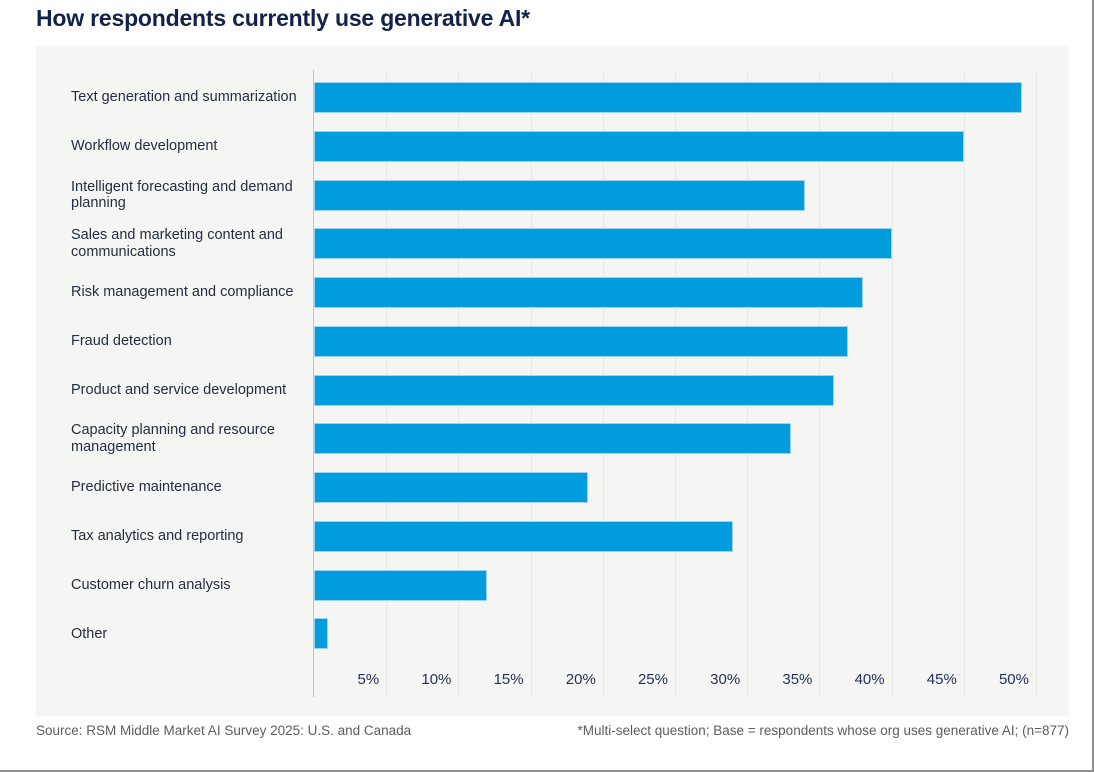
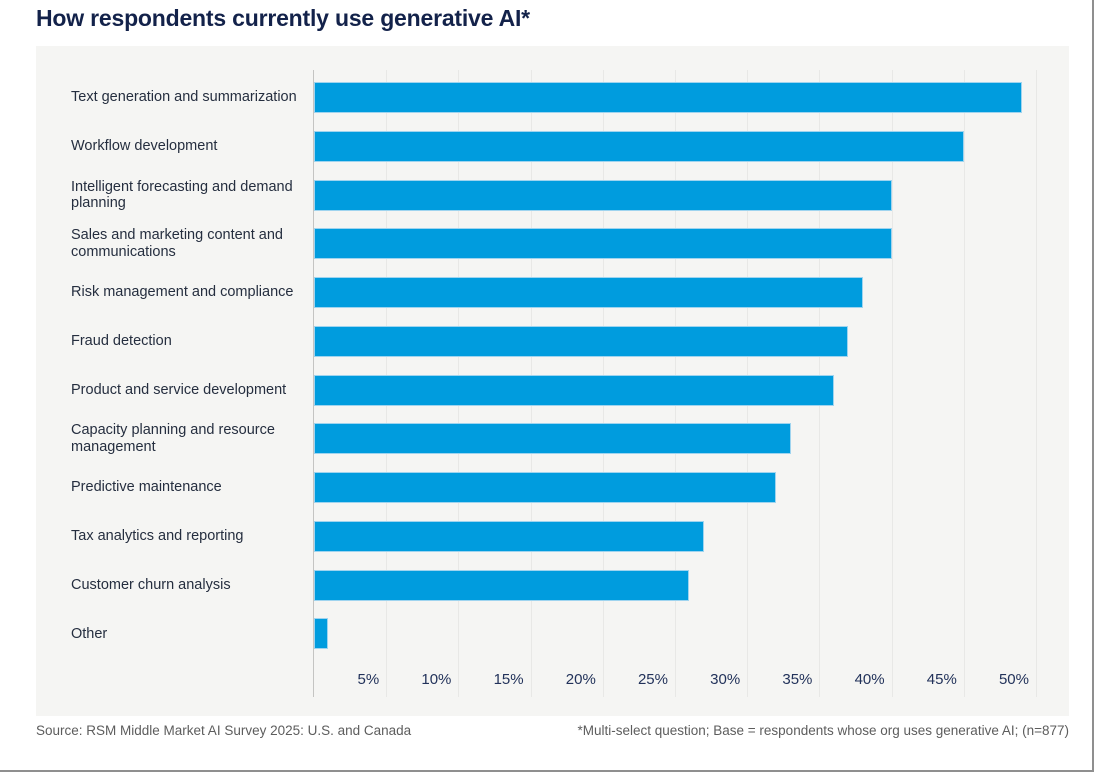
Intelligent forecasting and demand planning: 34% -> 40%
Predictive maintenance: 19% -> 32%
Tax analytics and reporting: 29% -> 27%
Customer churn analysis: 12% -> 26%
